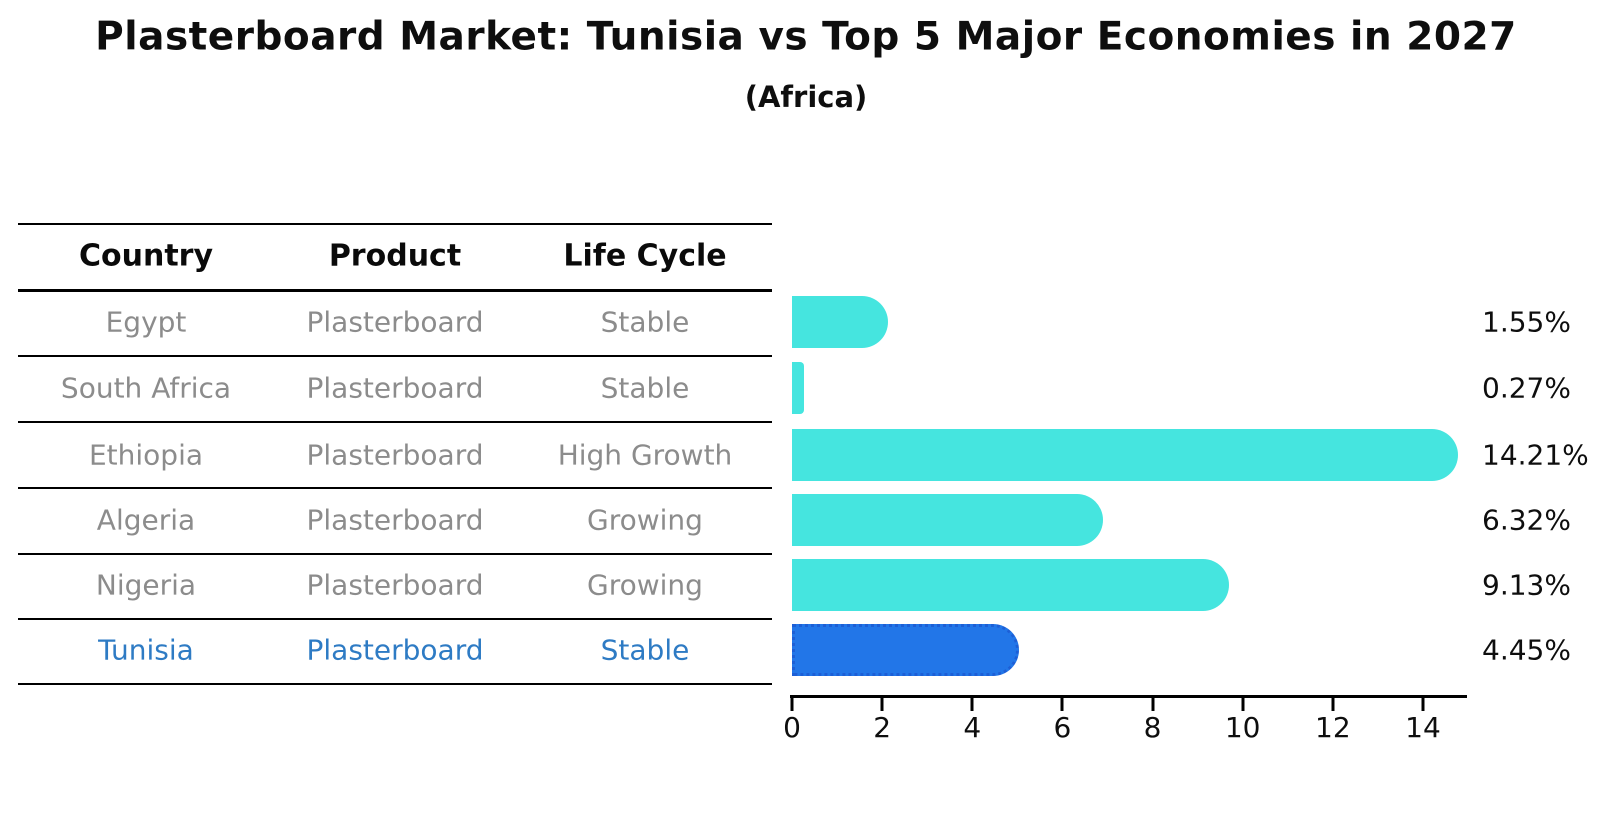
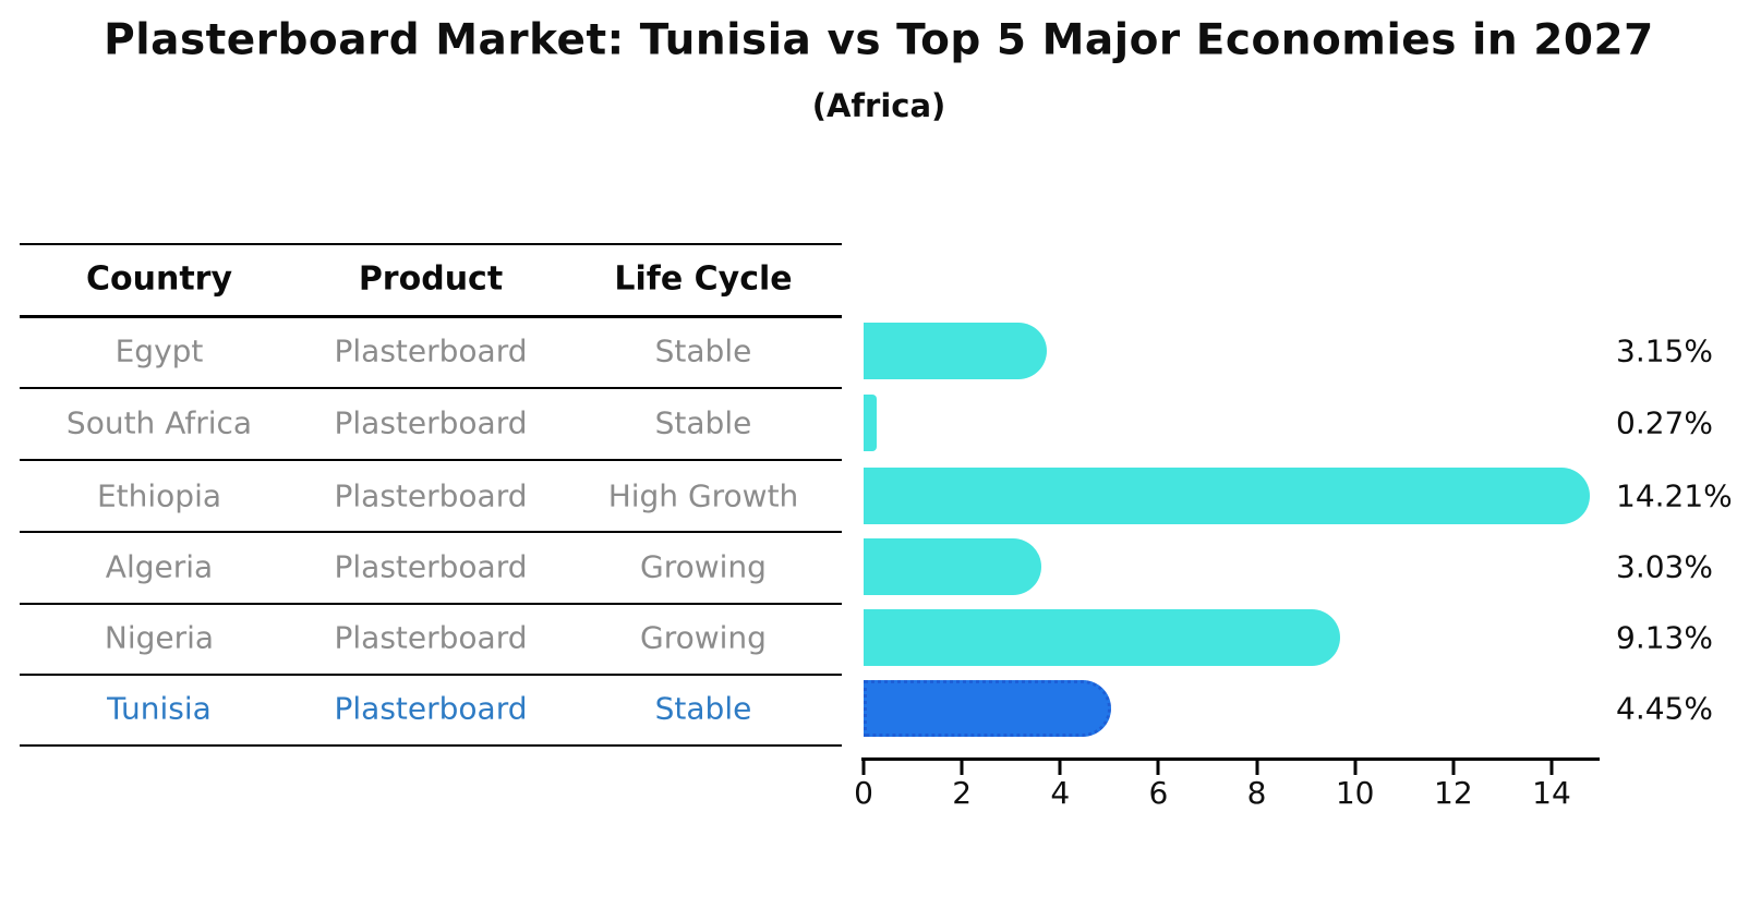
Egypt: 1.55% -> 3.15%
Algeria: 6.32% -> 3.03%
